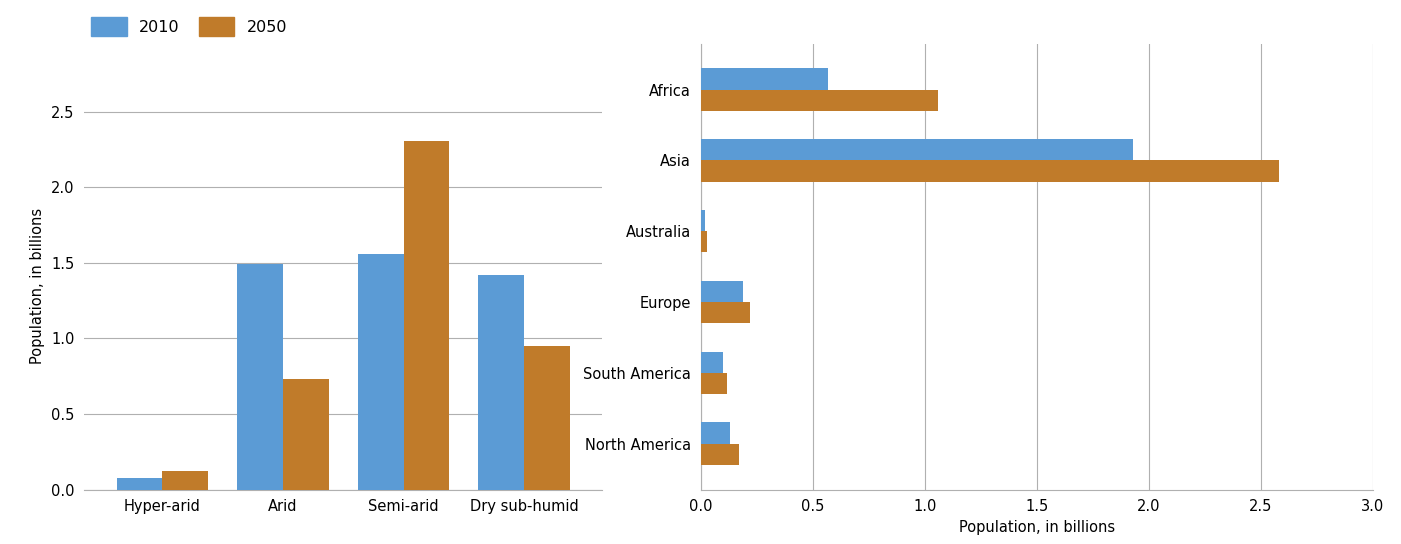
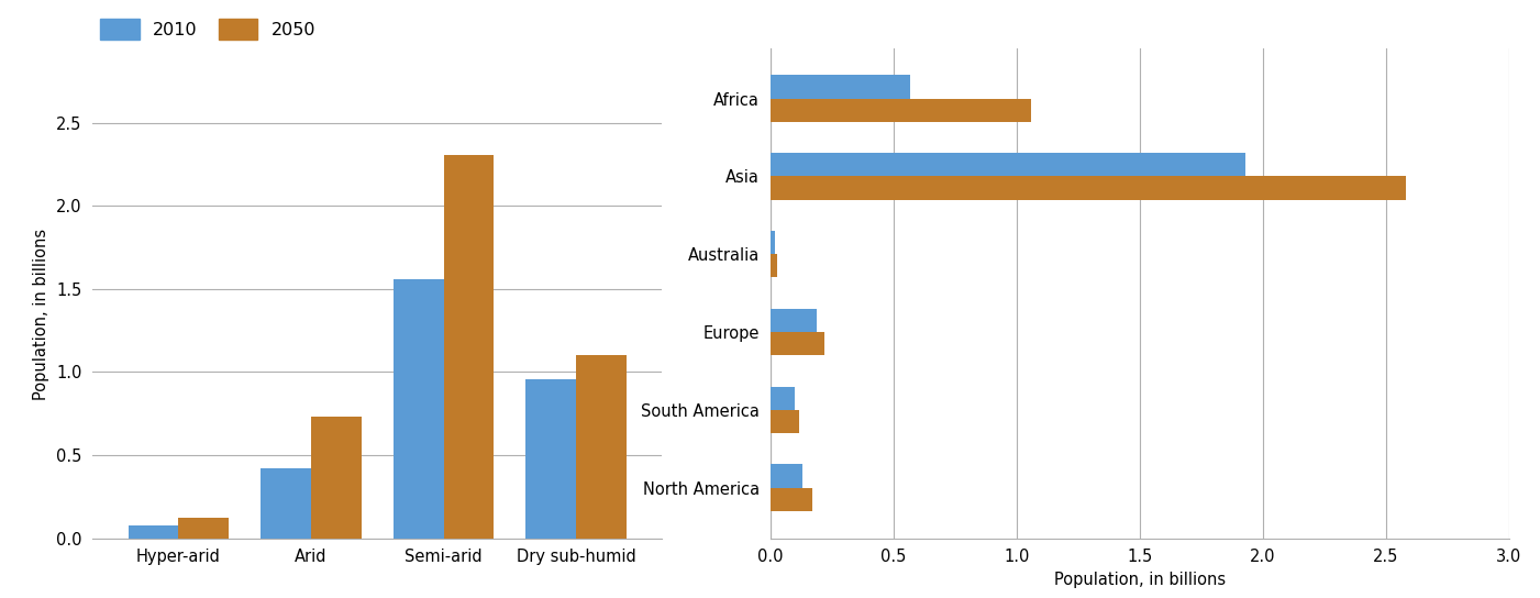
2010/Arid: 1.49 -> 0.42
2010/Dry sub-humid: 1.42 -> 0.96
2050/Dry sub-humid: 0.95 -> 1.10
